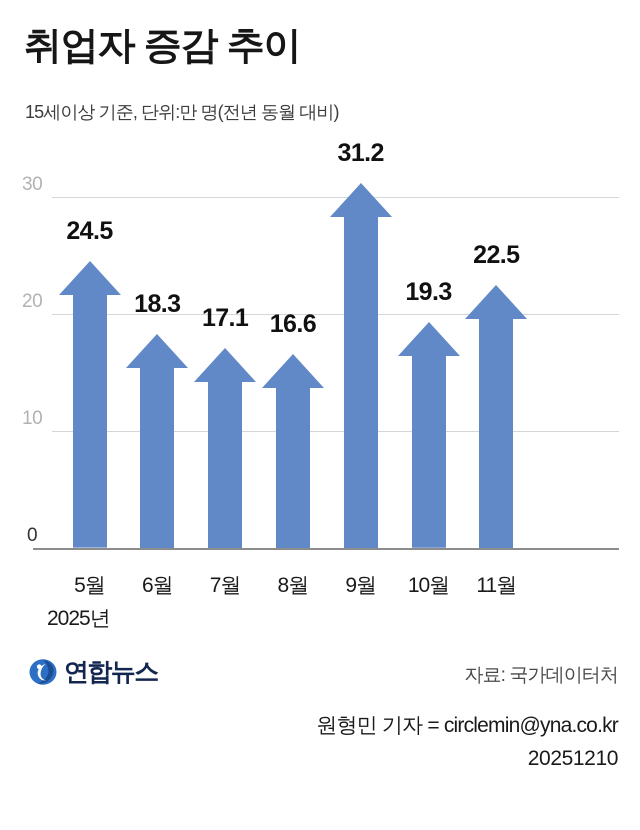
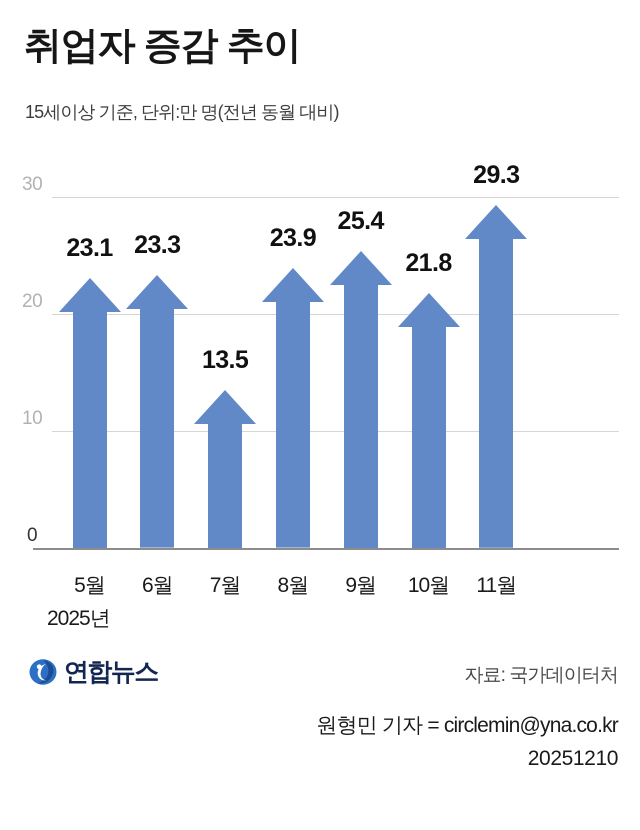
5월: 24.5 -> 23.1
6월: 18.3 -> 23.3
7월: 17.1 -> 13.5
8월: 16.6 -> 23.9
9월: 31.2 -> 25.4
10월: 19.3 -> 21.8
11월: 22.5 -> 29.3
